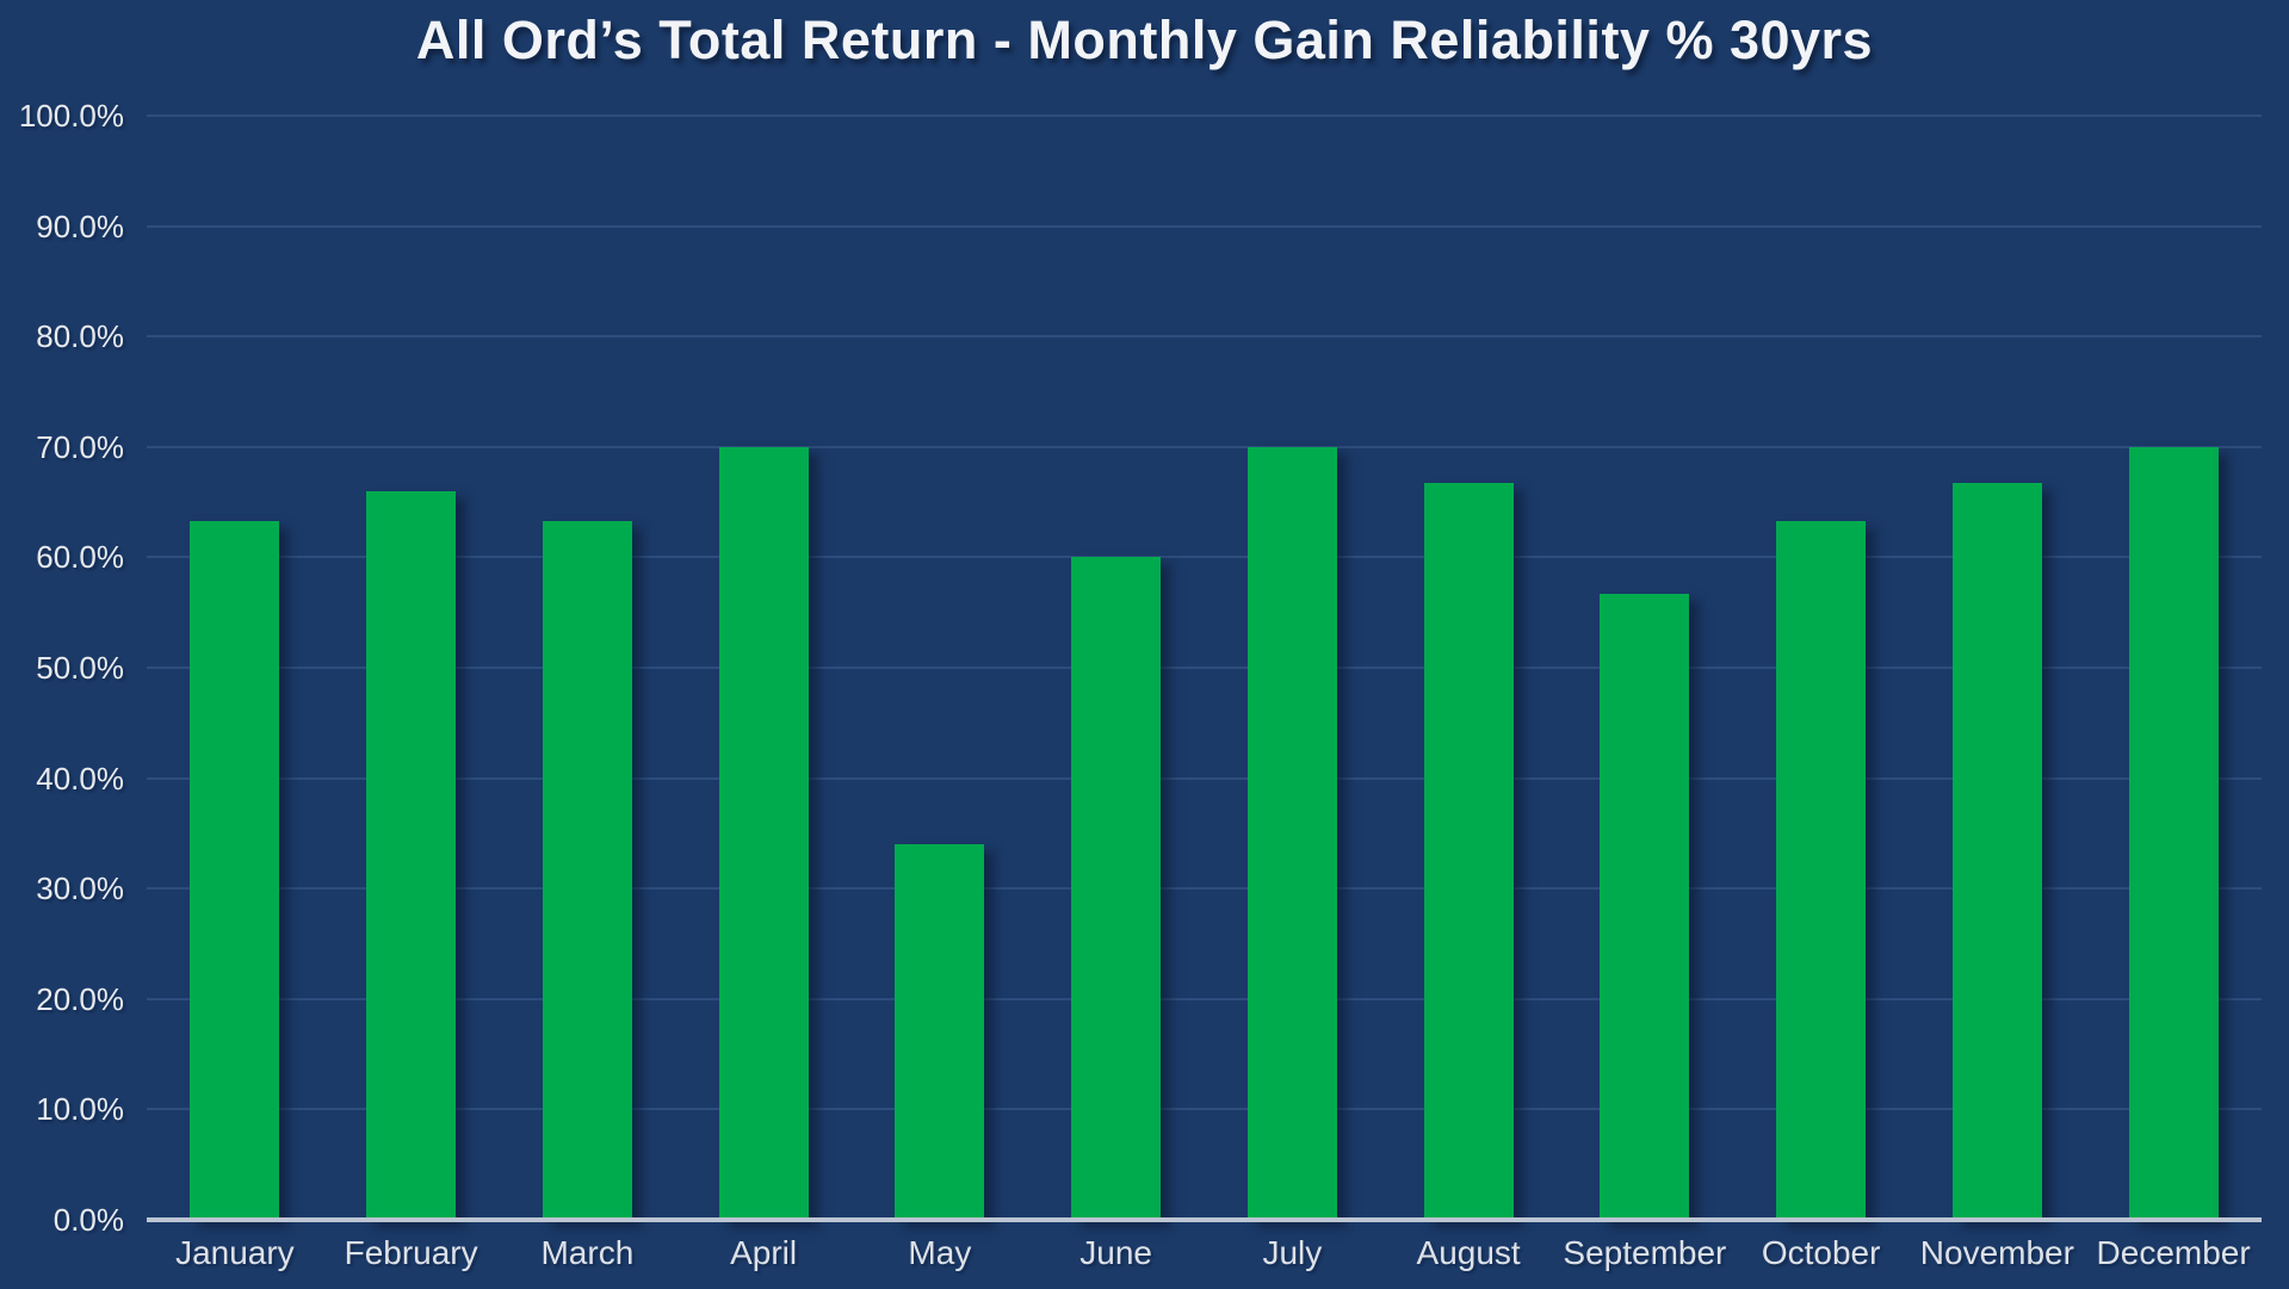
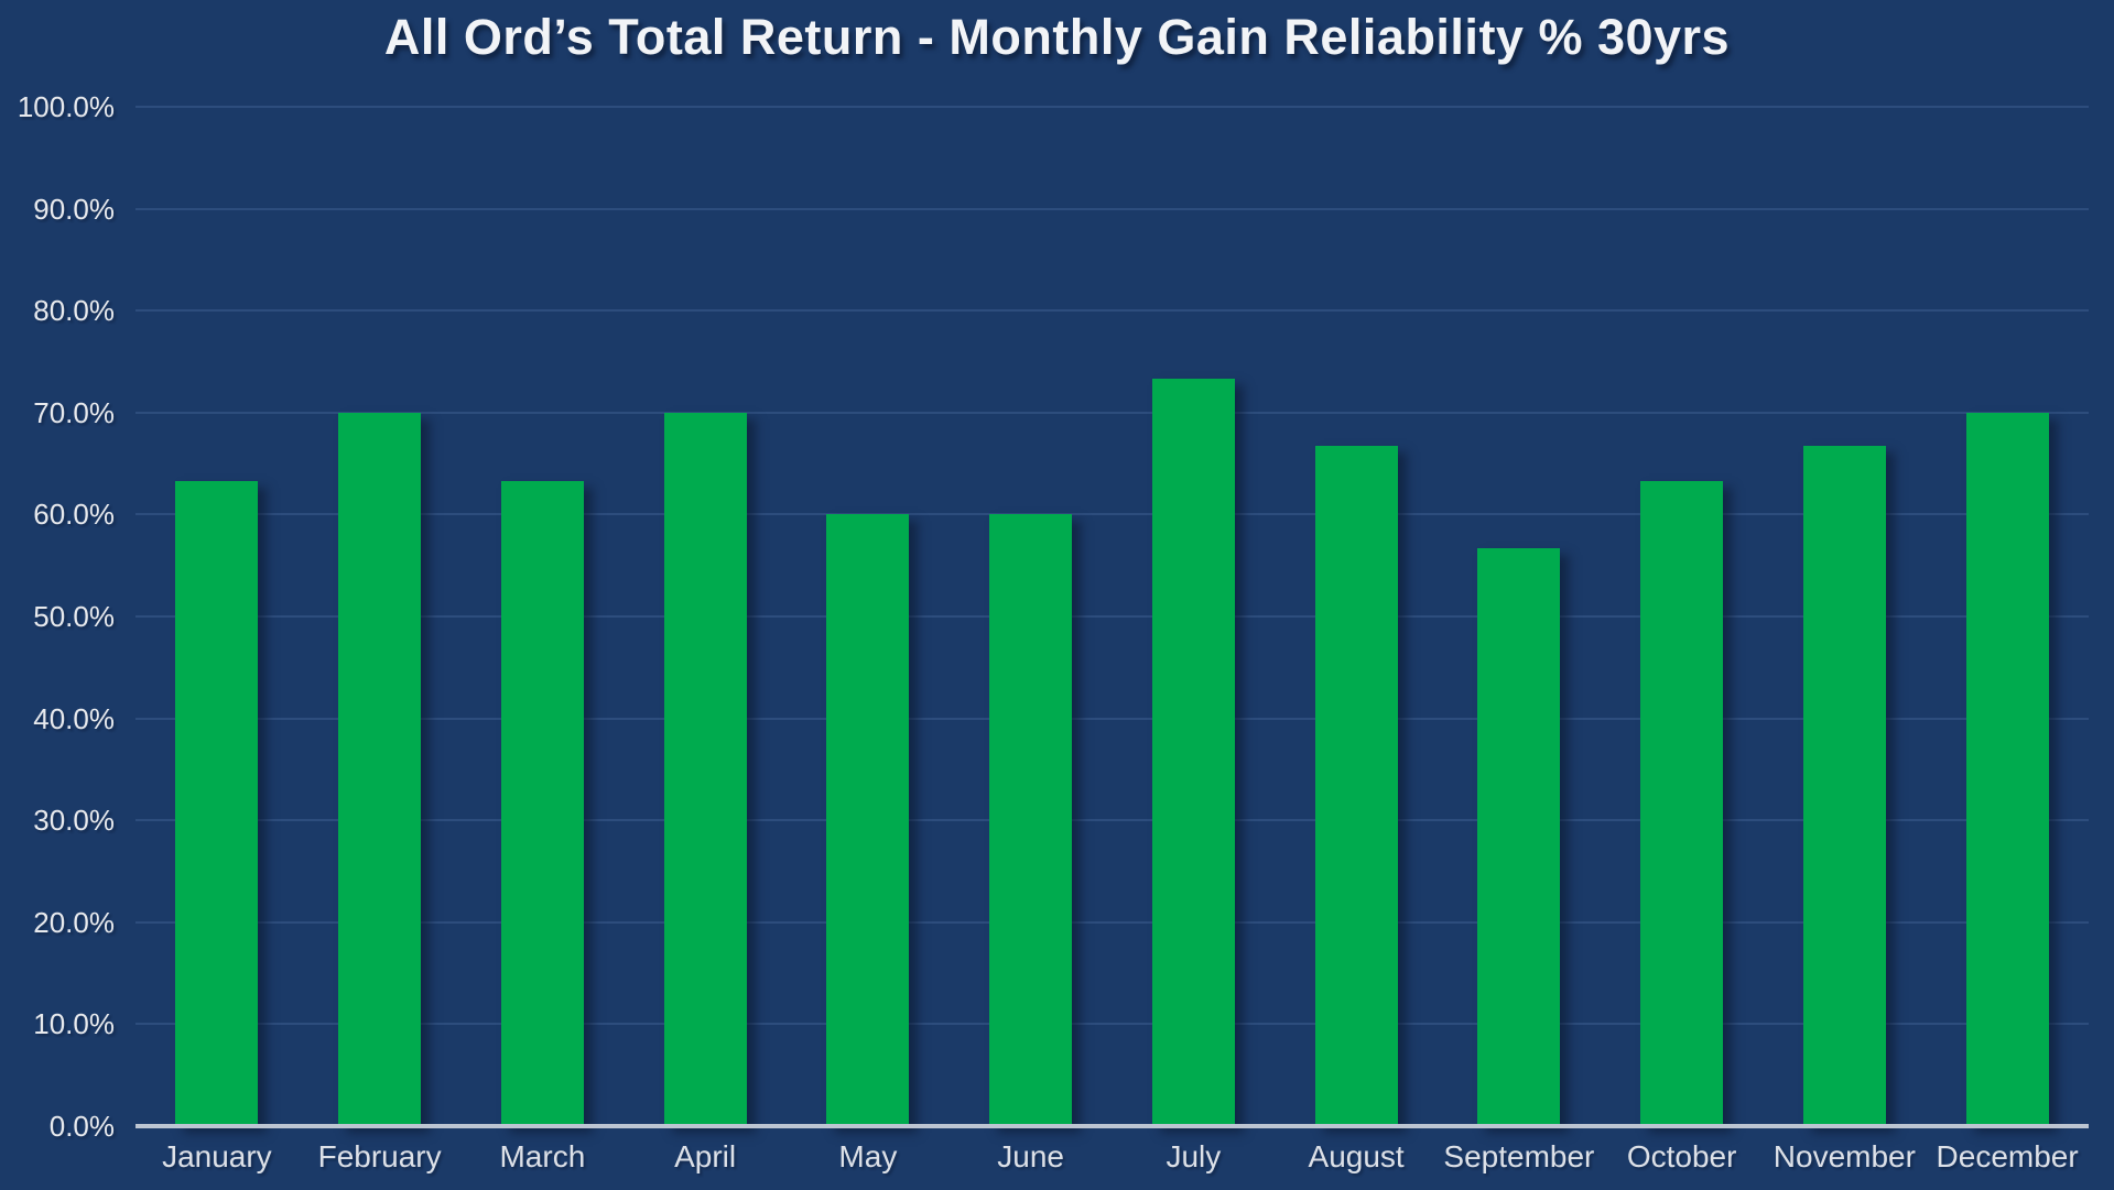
February: 66% -> 70%
May: 34% -> 60%
July: 70% -> 73%
